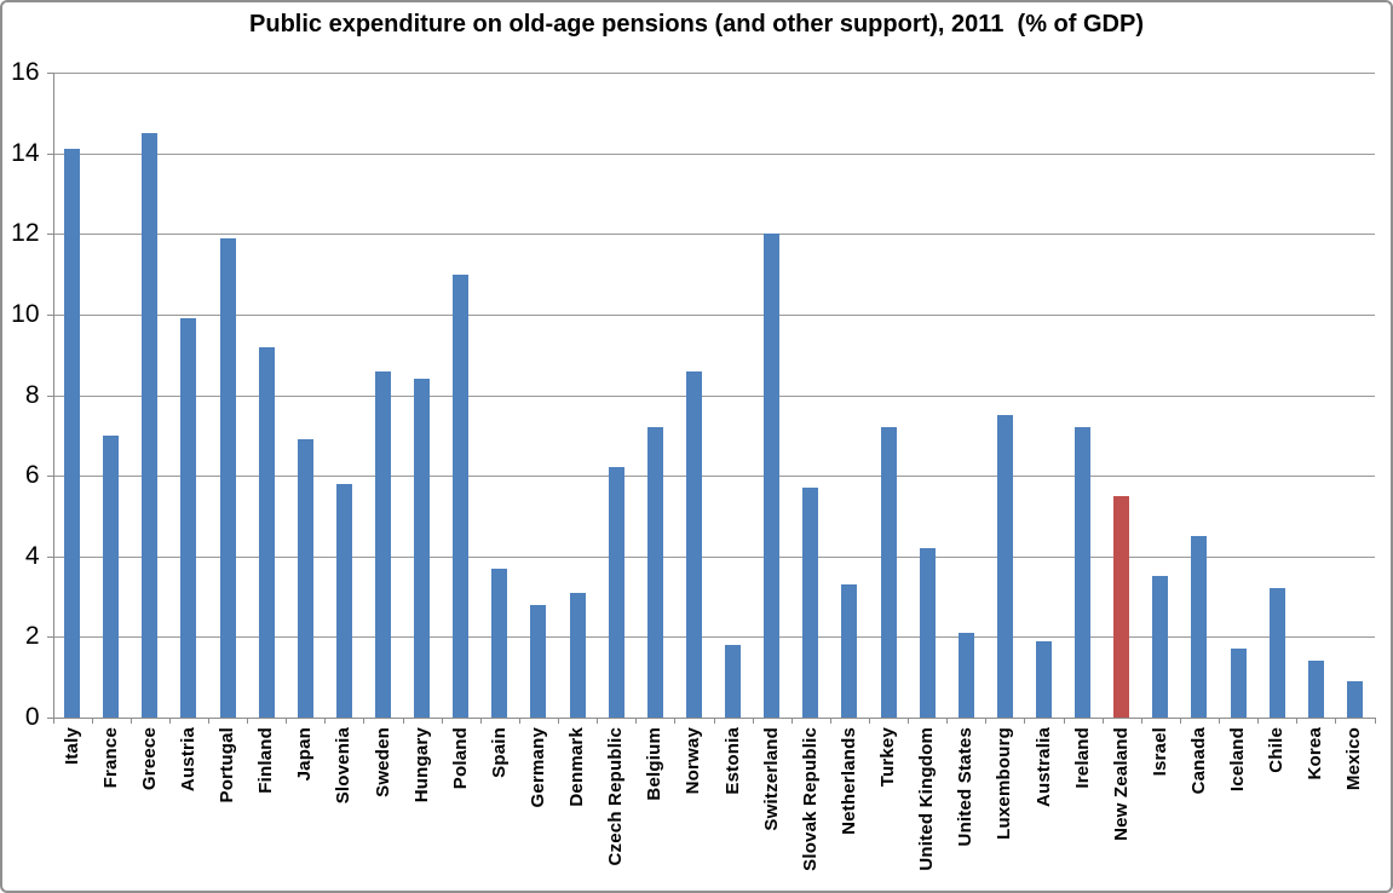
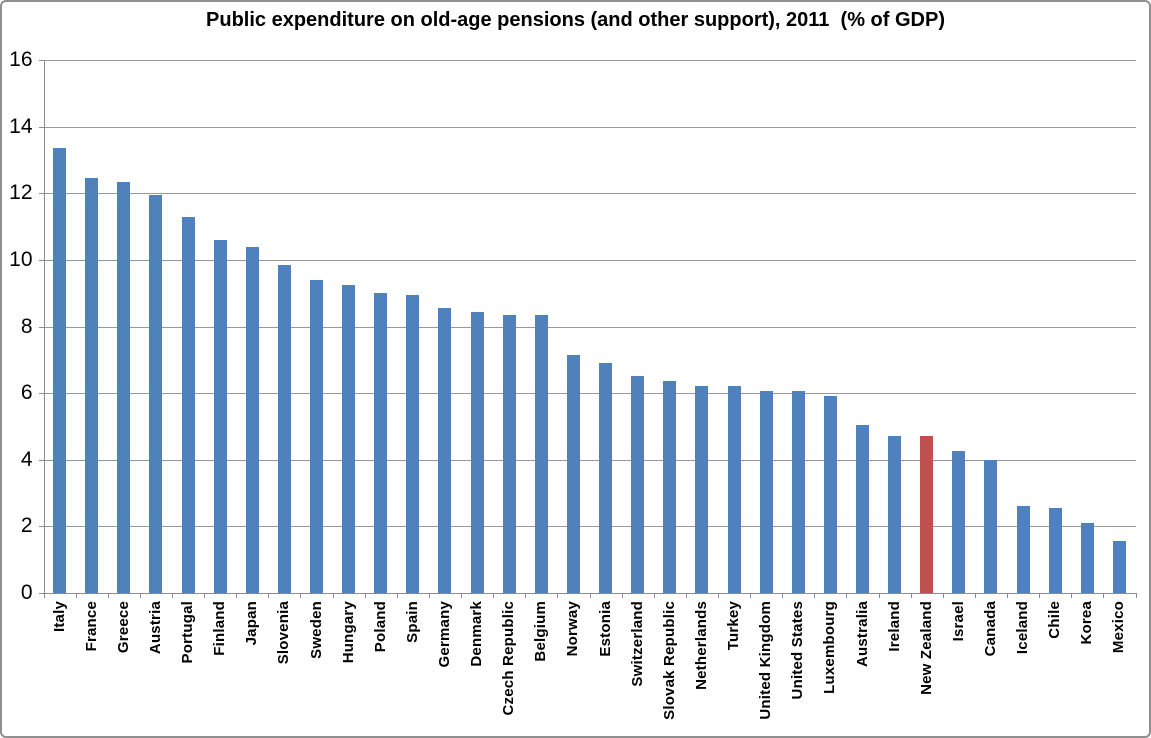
Italy: 14.1 -> 13.3
France: 7.0 -> 12.4
Greece: 14.5 -> 12.3
Austria: 9.9 -> 11.9
Portugal: 11.9 -> 11.3
Finland: 9.2 -> 10.6
Japan: 6.9 -> 10.4
Slovenia: 5.8 -> 9.8
Sweden: 8.6 -> 9.4
Hungary: 8.4 -> 9.2
Poland: 11.0 -> 9.0
Spain: 3.7 -> 8.9
Germany: 2.8 -> 8.6
Denmark: 3.1 -> 8.4
Czech Republic: 6.2 -> 8.3
Belgium: 7.2 -> 8.3
Norway: 8.6 -> 7.2
Estonia: 1.8 -> 6.9
Switzerland: 12.0 -> 6.5
Slovak Republic: 5.7 -> 6.3
Netherlands: 3.3 -> 6.2
Turkey: 7.2 -> 6.2
United Kingdom: 4.2 -> 6.0
United States: 2.1 -> 6.0
Luxembourg: 7.5 -> 5.9
Australia: 1.9 -> 5.0
Ireland: 7.2 -> 4.7
New Zealand: 5.5 -> 4.7
Israel: 3.5 -> 4.2
Canada: 4.5 -> 4.0
Iceland: 1.7 -> 2.6
Chile: 3.2 -> 2.5
Korea: 1.4 -> 2.1
Mexico: 0.9 -> 1.6
